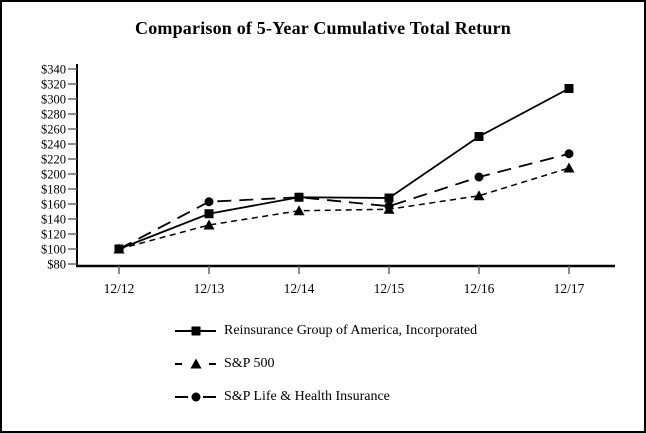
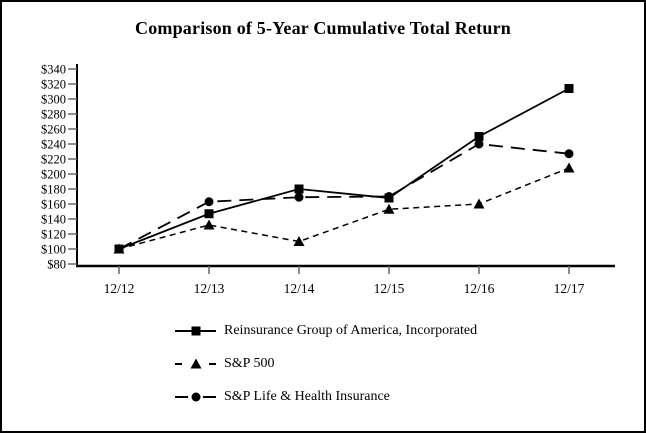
Reinsurance Group of America, Incorporated/12/14: $170 -> $180
S&P 500/12/14: $150 -> $110
S&P Life & Health Insurance/12/15: $160 -> $170
S&P 500/12/16: $170 -> $160
S&P Life & Health Insurance/12/16: $200 -> $240
